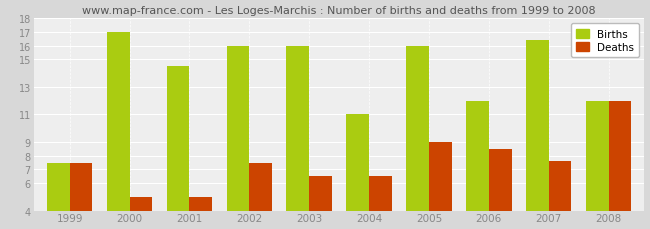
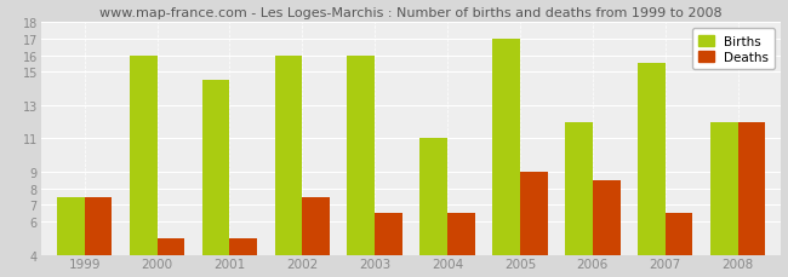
Births/2000: 17.0 -> 16.0
Births/2005: 16.0 -> 17.0
Births/2007: 16.4 -> 15.5
Deaths/2007: 7.6 -> 6.5
